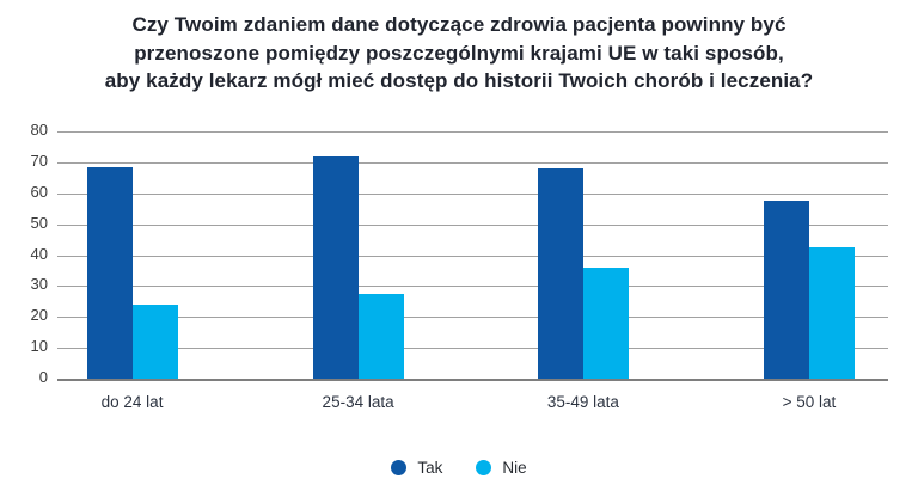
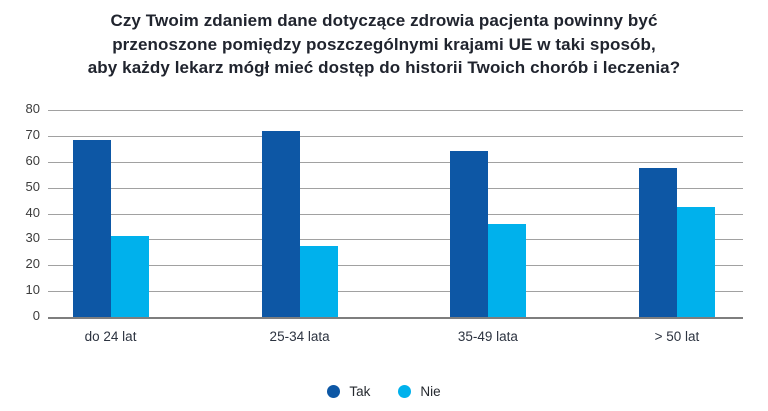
Nie/do 24 lat: 24 -> 32
Tak/35-49 lata: 68 -> 64
